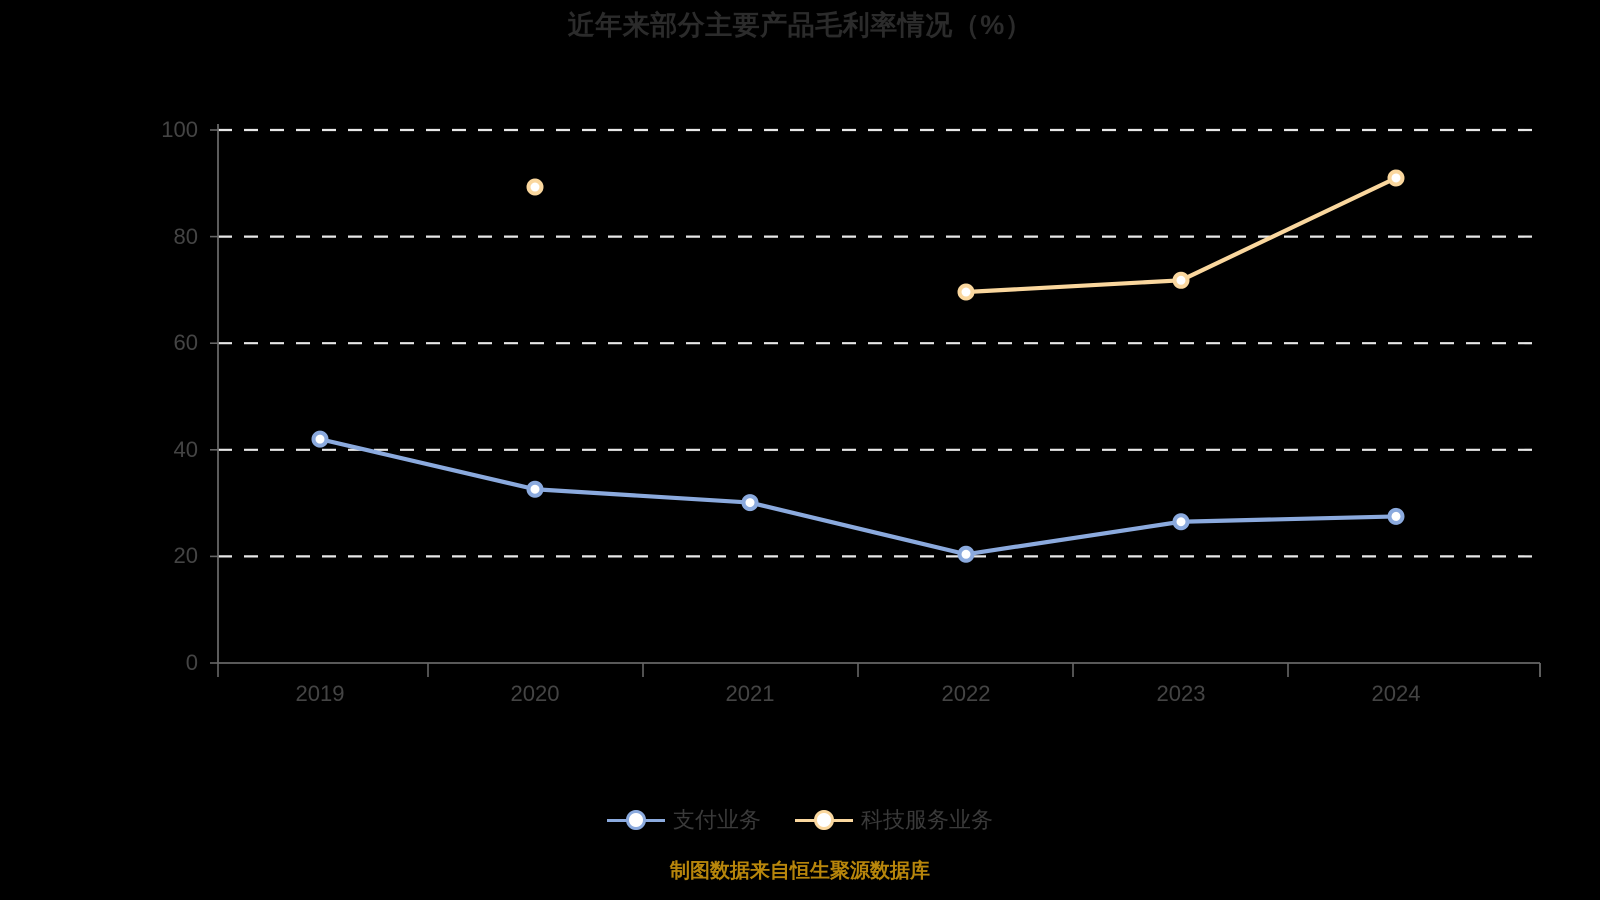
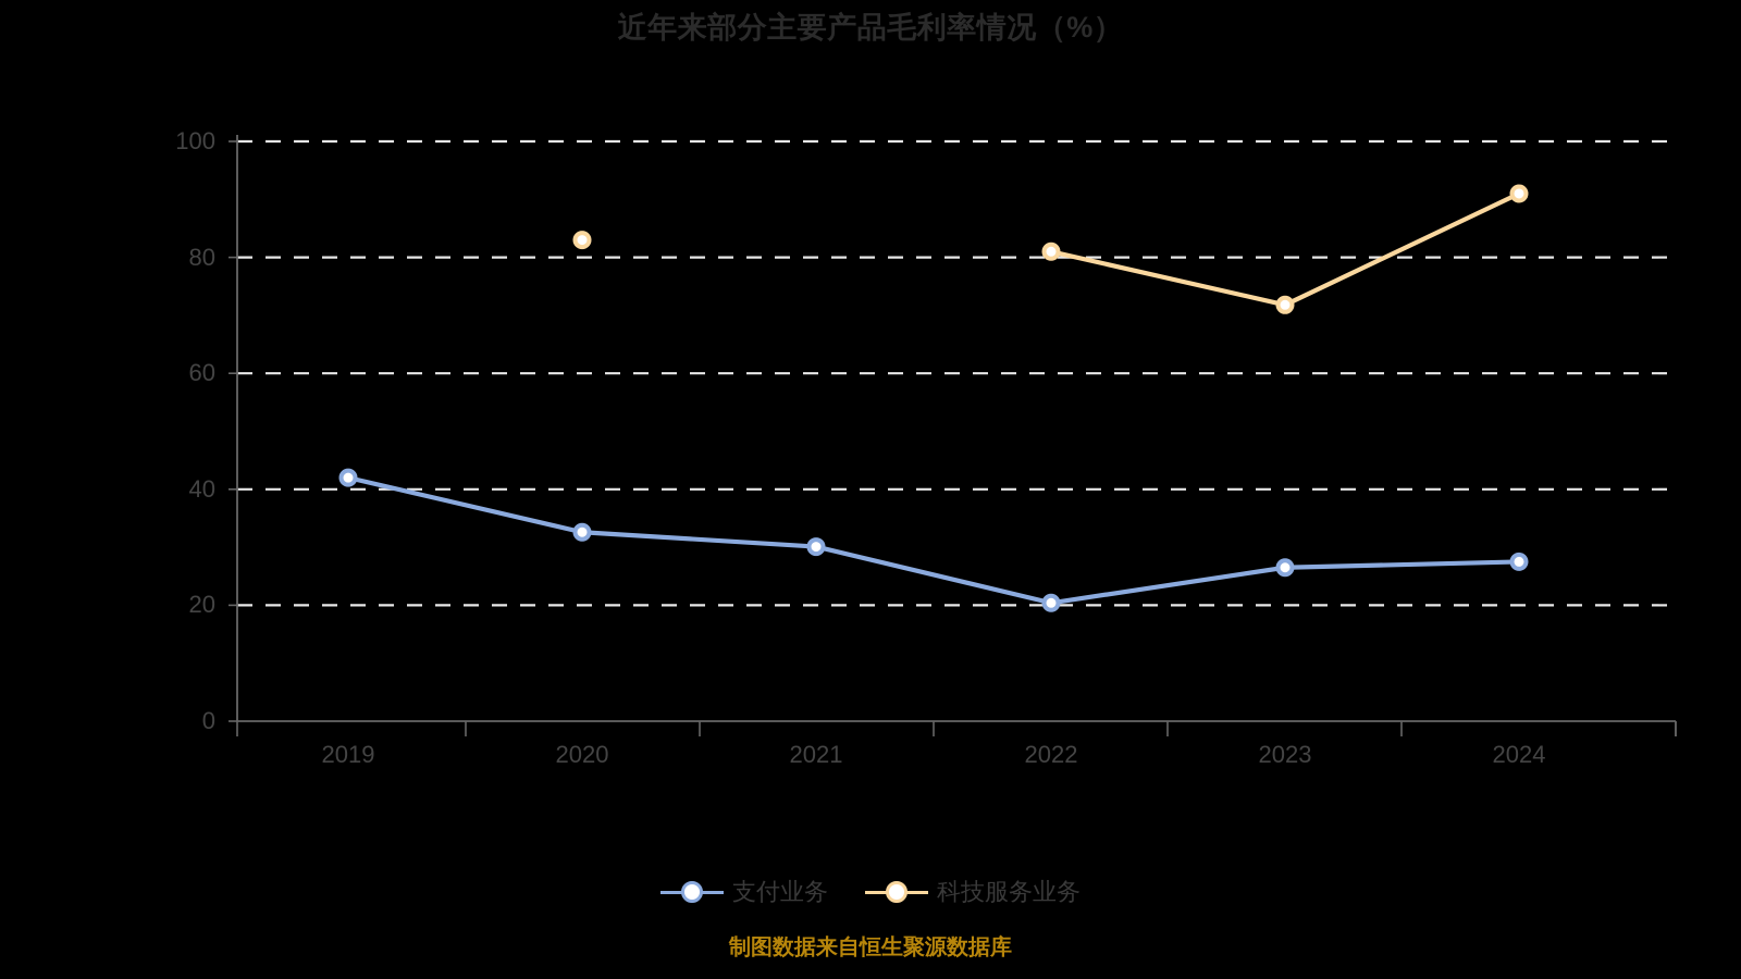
科技服务业务/2020: 89 -> 83
科技服务业务/2022: 70 -> 81
